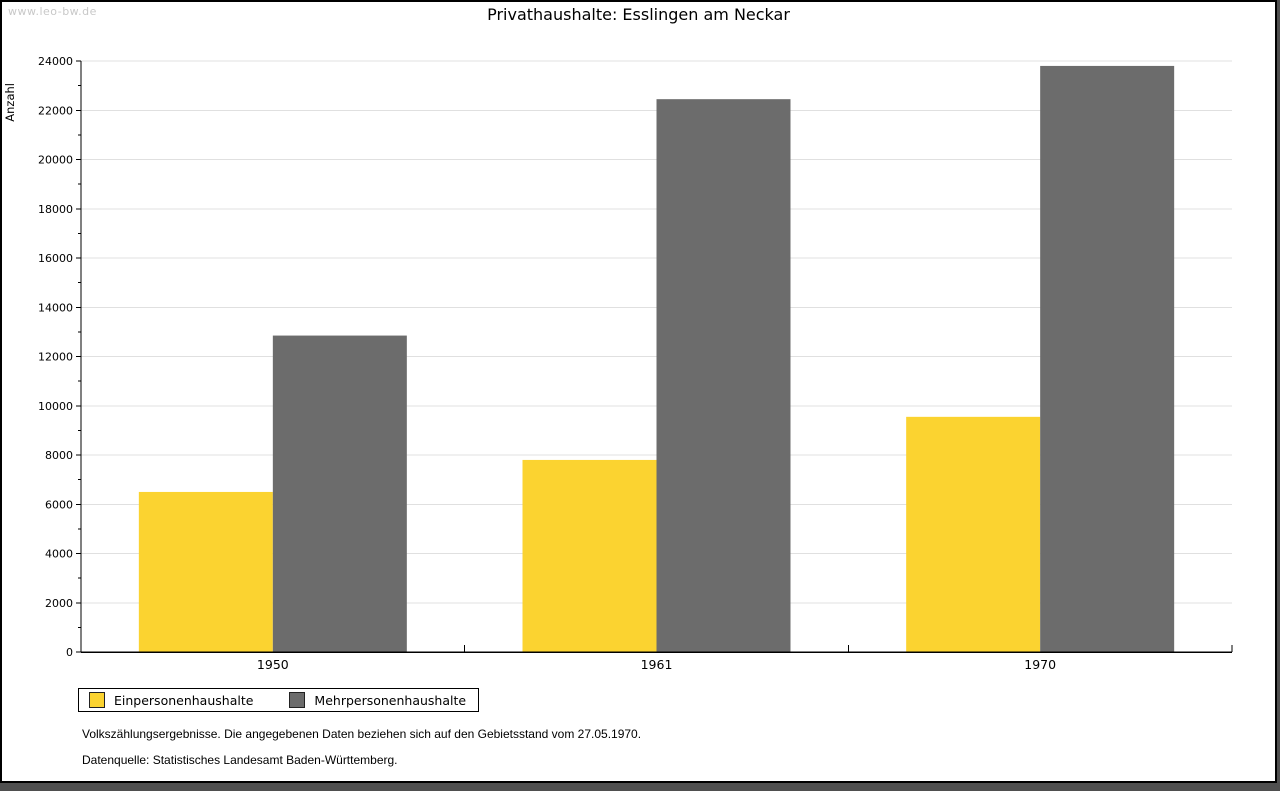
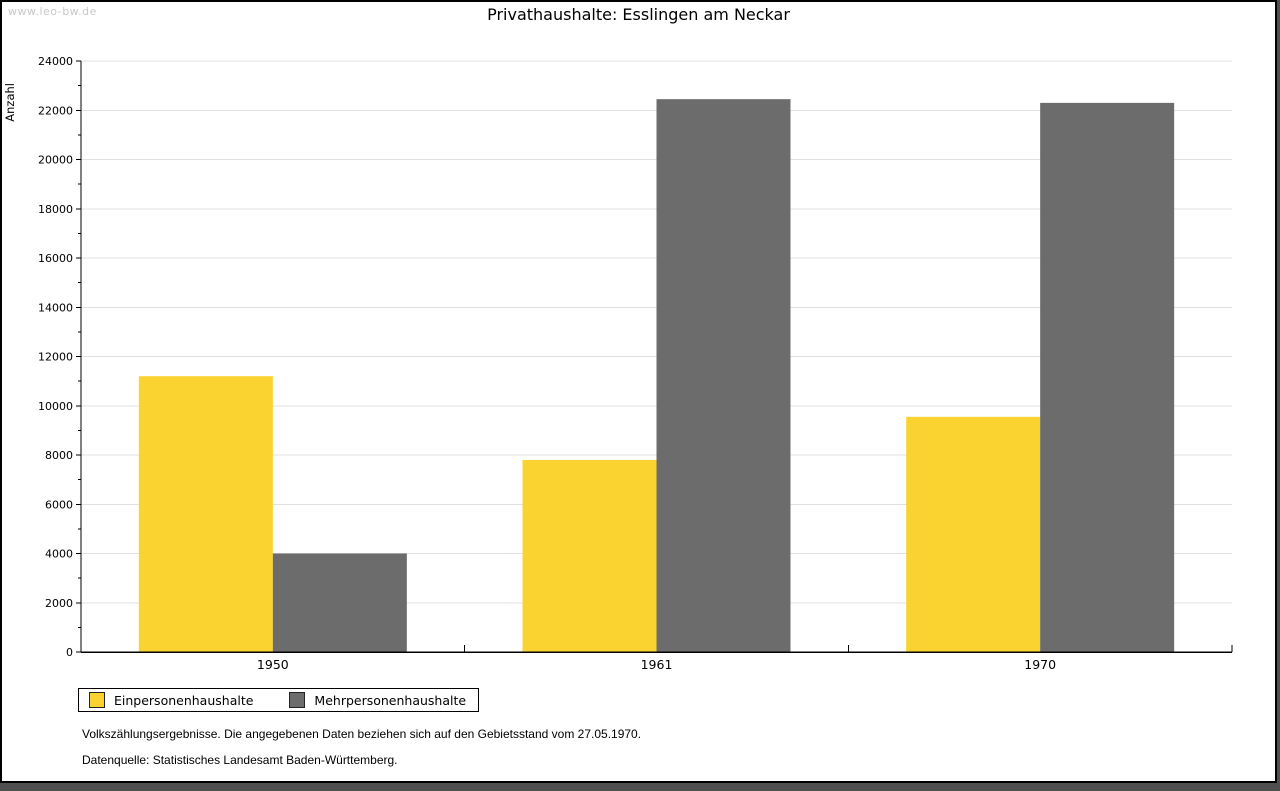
Einpersonenhaushalte/1950: 6500 -> 11200
Mehrpersonenhaushalte/1950: 12800 -> 4000
Mehrpersonenhaushalte/1970: 23800 -> 22300
